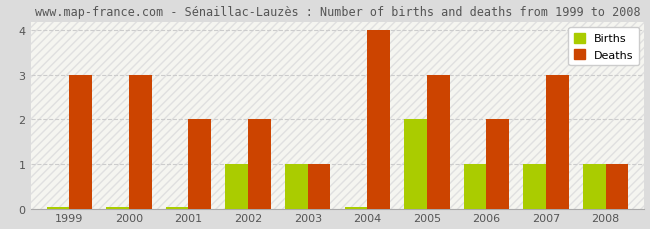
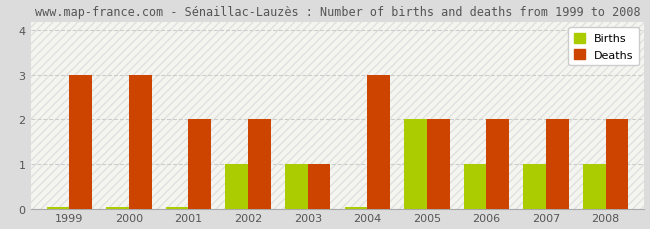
Deaths/2004: 4 -> 3
Deaths/2005: 3 -> 2
Deaths/2007: 3 -> 2
Deaths/2008: 1 -> 2
